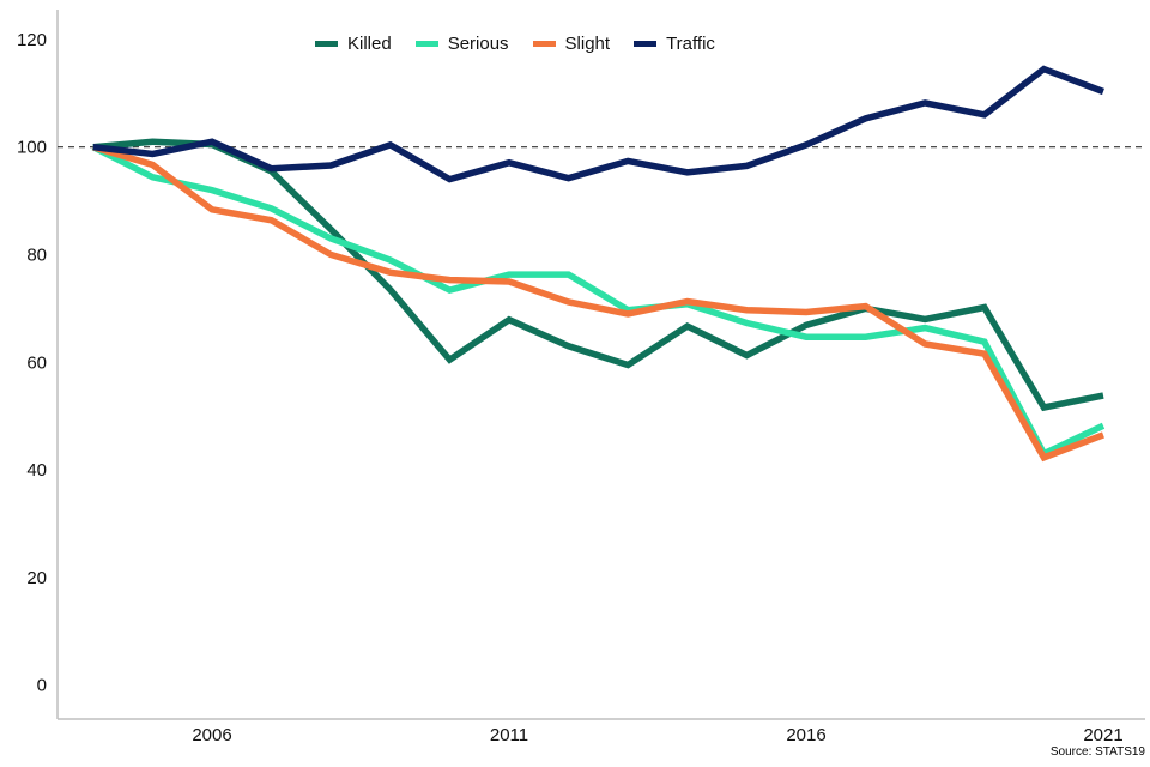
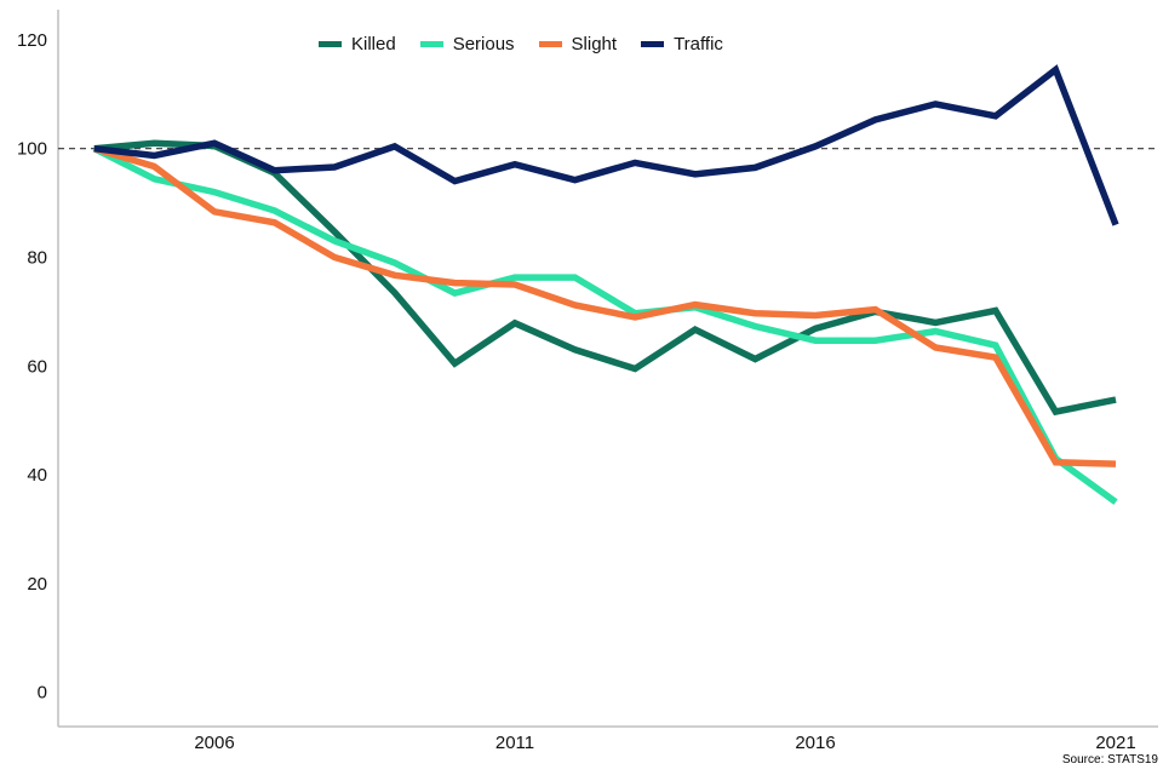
Serious/2021: 48 -> 35
Slight/2021: 46 -> 42
Traffic/2021: 110 -> 86
